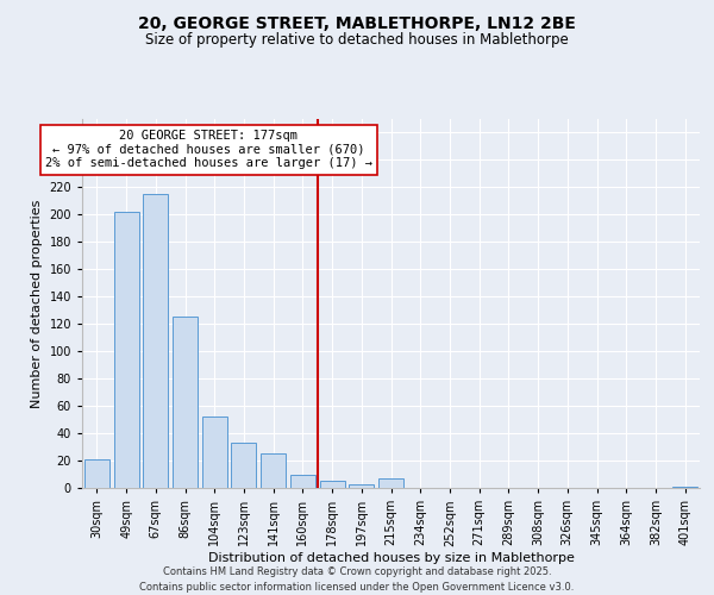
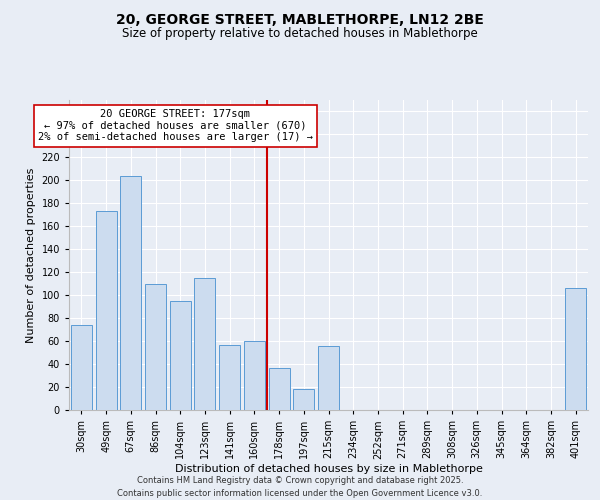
30sqm: 21 -> 74
49sqm: 202 -> 173
67sqm: 215 -> 204
86sqm: 125 -> 110
104sqm: 52 -> 95
123sqm: 33 -> 115
141sqm: 25 -> 57
160sqm: 10 -> 60
178sqm: 5 -> 37
197sqm: 3 -> 18
215sqm: 7 -> 56
401sqm: 1 -> 106
